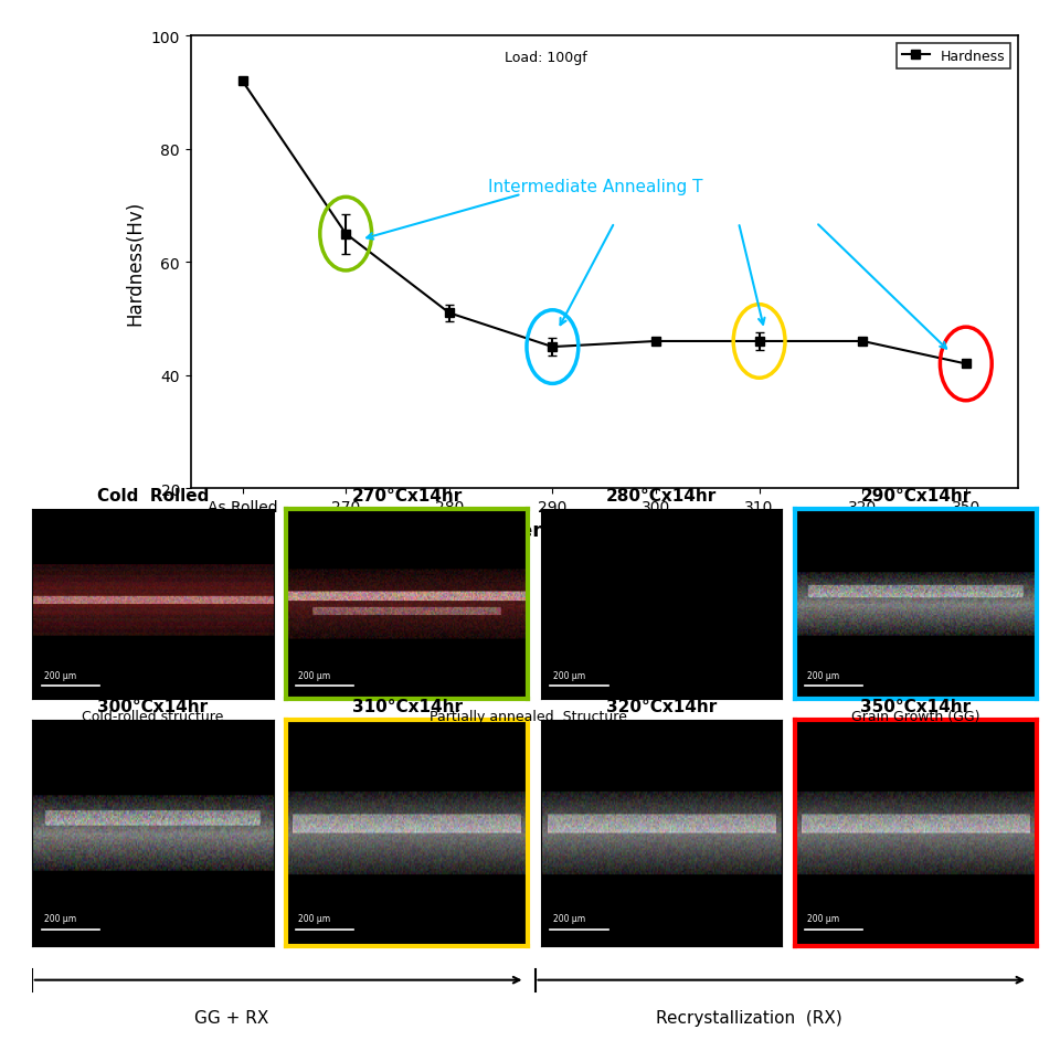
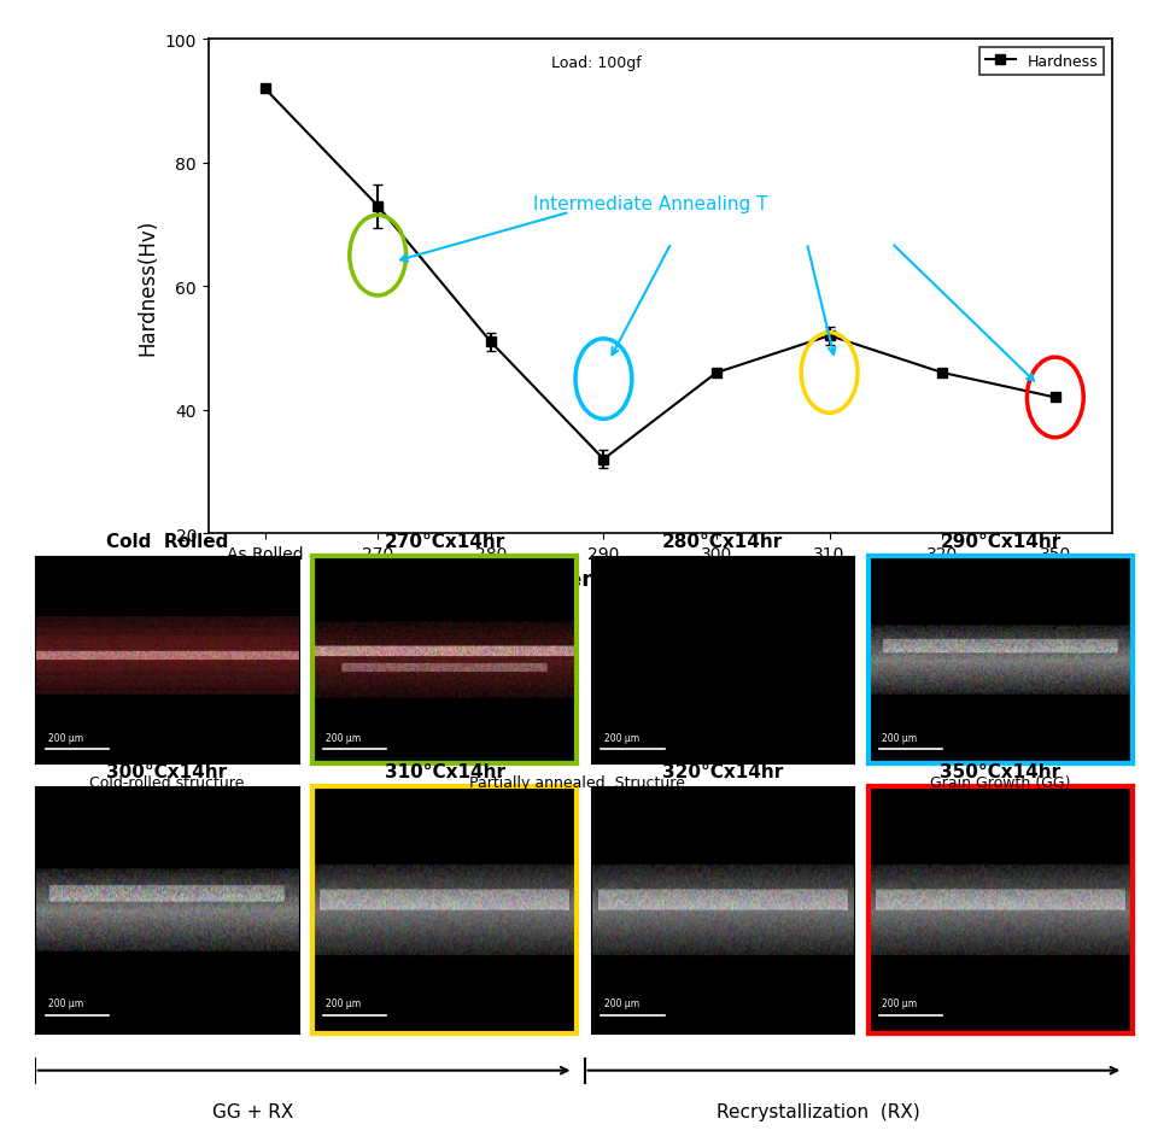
270: 65 -> 73
290: 45 -> 32
310: 46 -> 52
